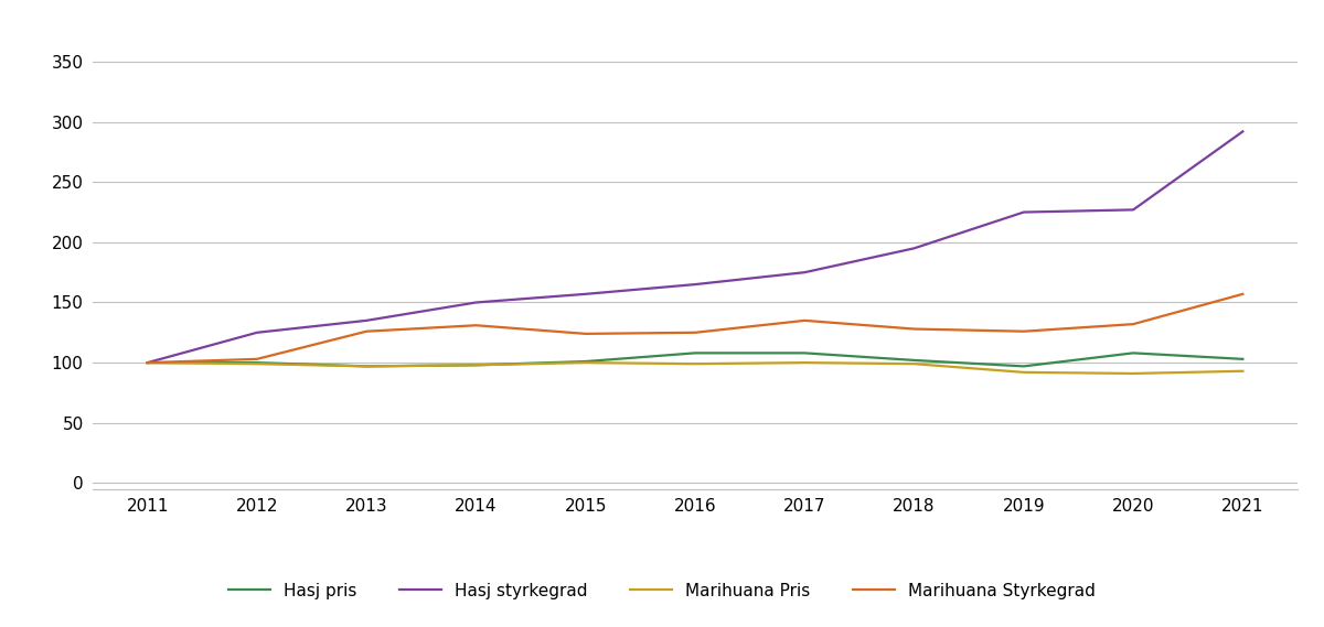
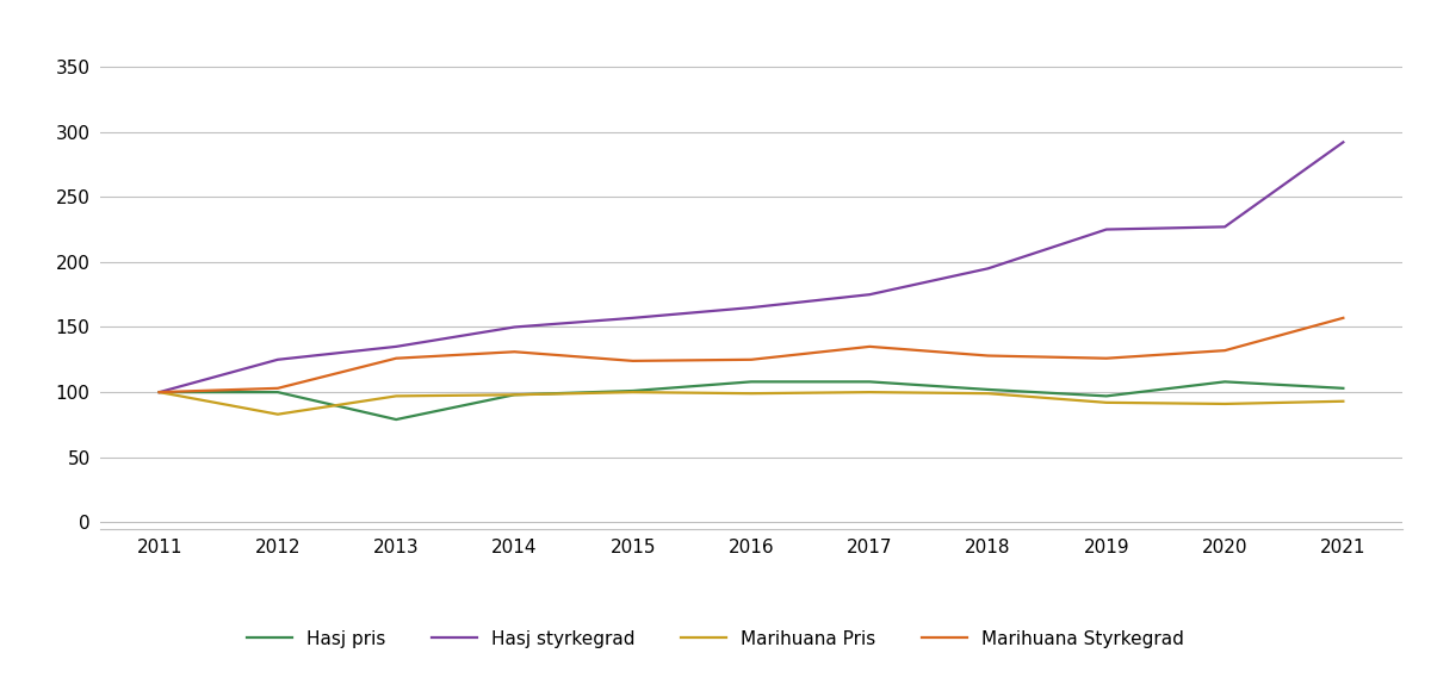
Marihuana Pris/2012: 99 -> 83
Hasj pris/2013: 97 -> 79
